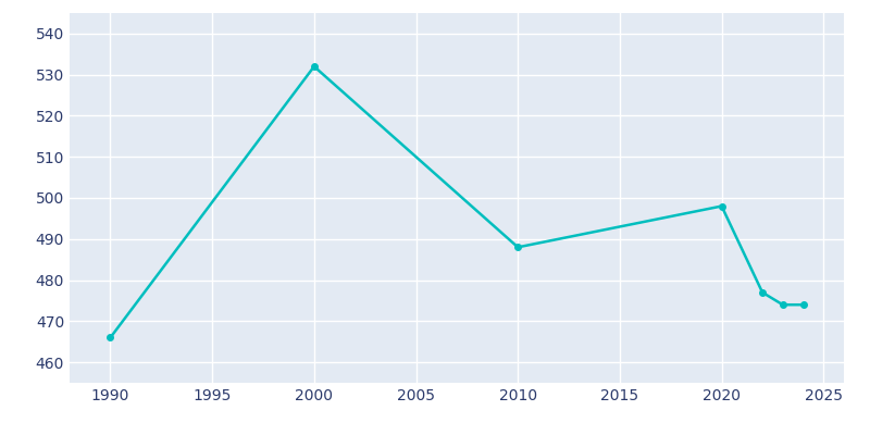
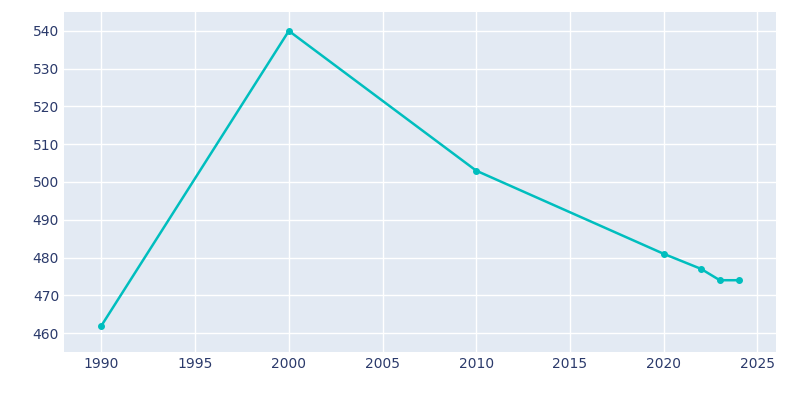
1990: 466 -> 462
2000: 532 -> 540
2010: 488 -> 503
2020: 498 -> 481
